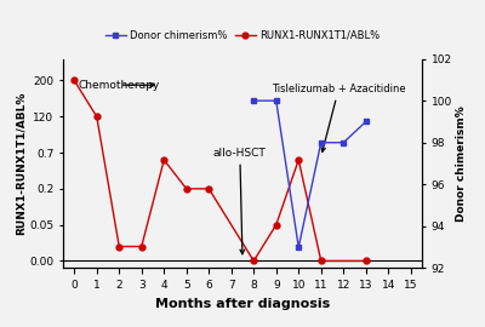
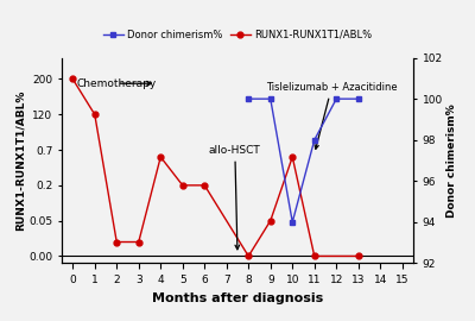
Donor chimerism%/10: 93 -> 94
Donor chimerism%/12: 98 -> 100
Donor chimerism%/13: 99 -> 100
